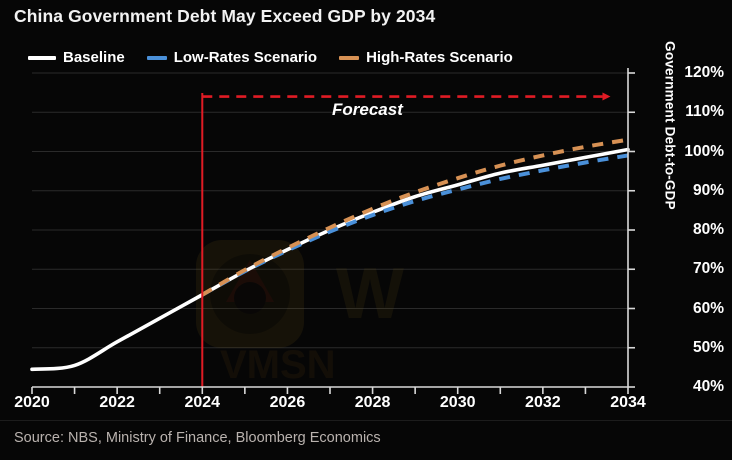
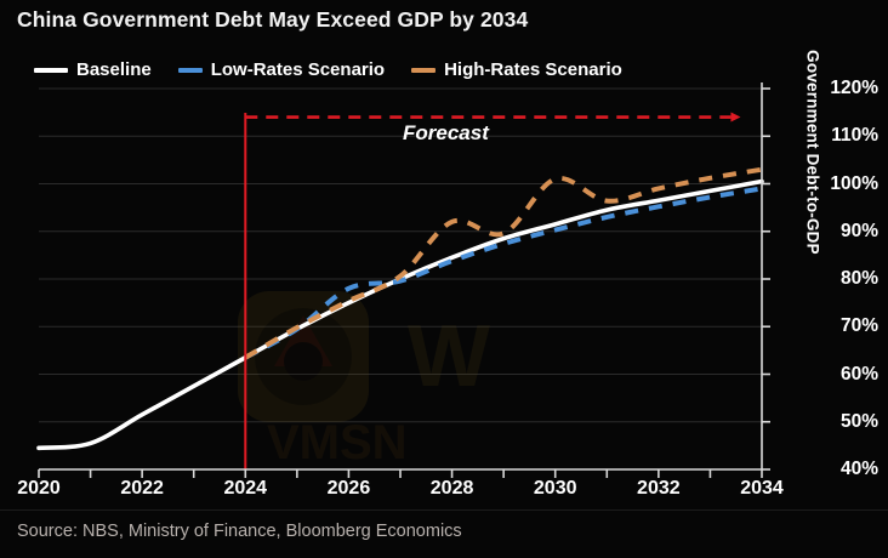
Low-Rates Scenario/2026: 75% -> 78%
High-Rates Scenario/2028: 85% -> 92%
High-Rates Scenario/2030: 93% -> 101%
